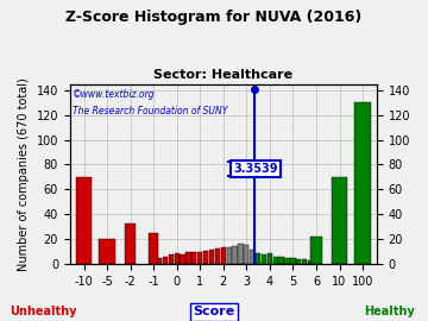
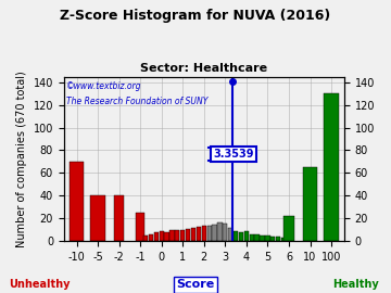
-5: 20 -> 40
-2: 32 -> 40
10: 70 -> 65
